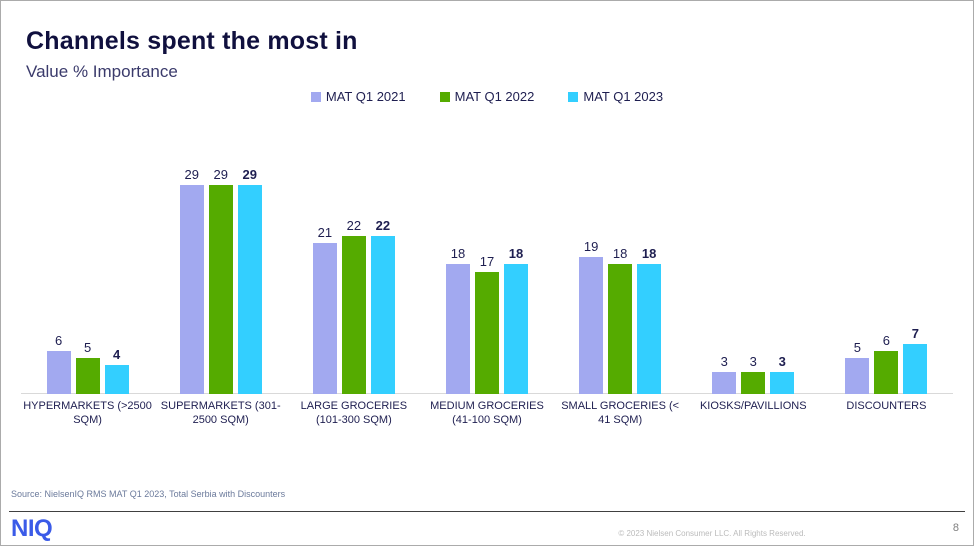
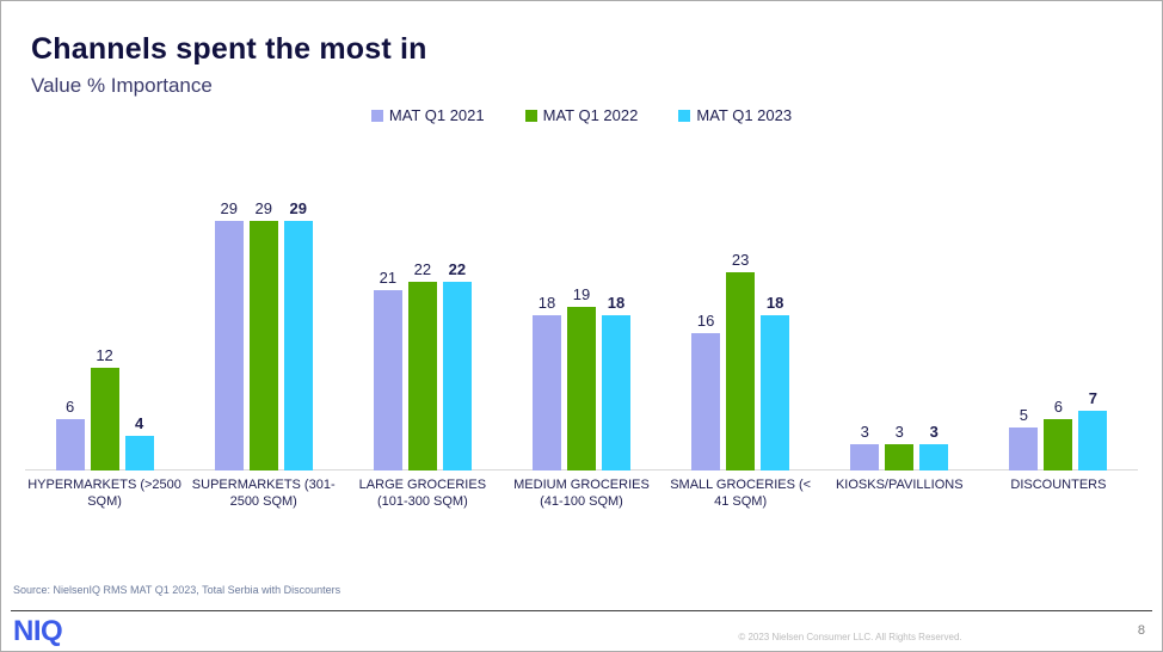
MAT Q1 2022/HYPERMARKETS (>2500 SQM): 5 -> 12
MAT Q1 2022/MEDIUM GROCERIES (41-100 SQM): 17 -> 19
MAT Q1 2021/SMALL GROCERIES (< 41 SQM): 19 -> 16
MAT Q1 2022/SMALL GROCERIES (< 41 SQM): 18 -> 23
